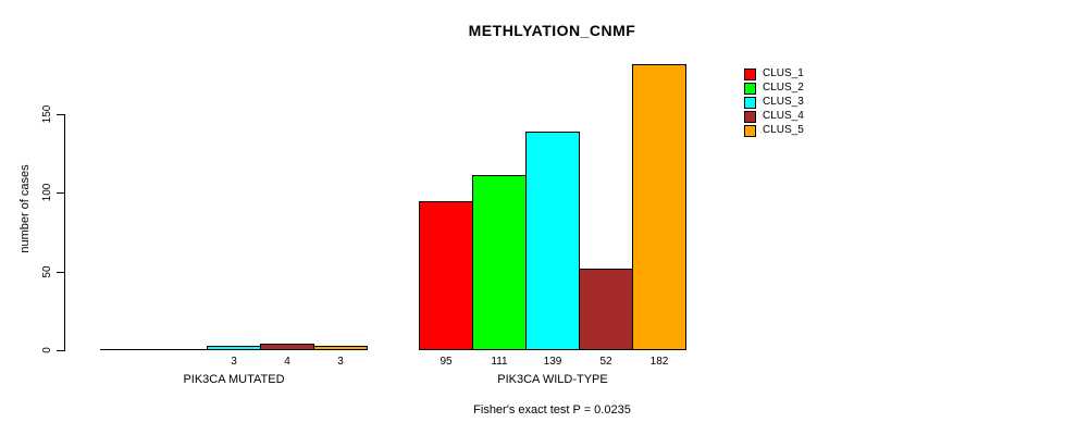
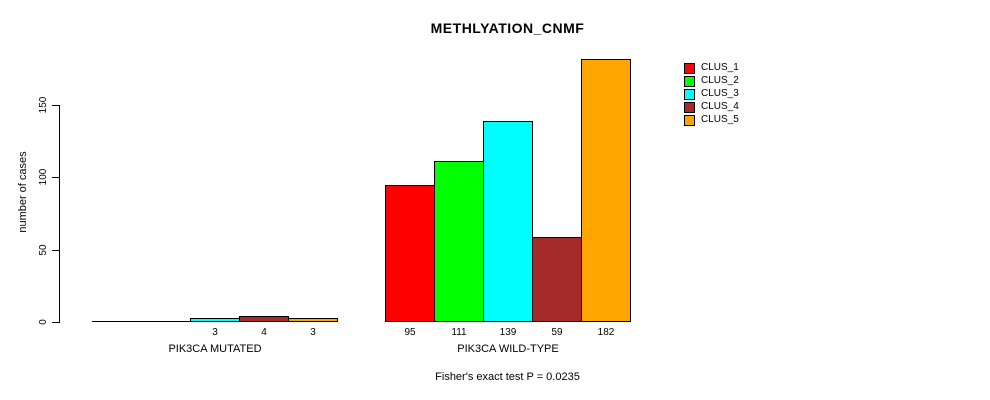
CLUS_4/PIK3CA WILD-TYPE: 52 -> 59
